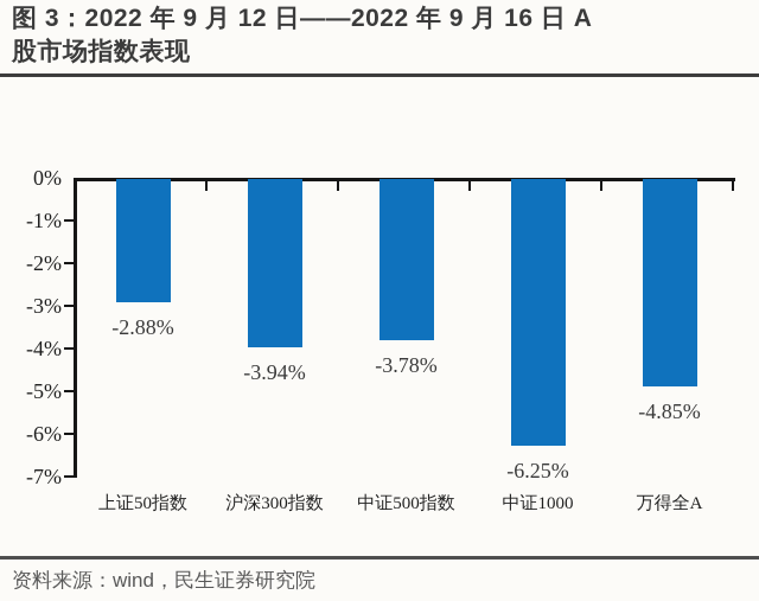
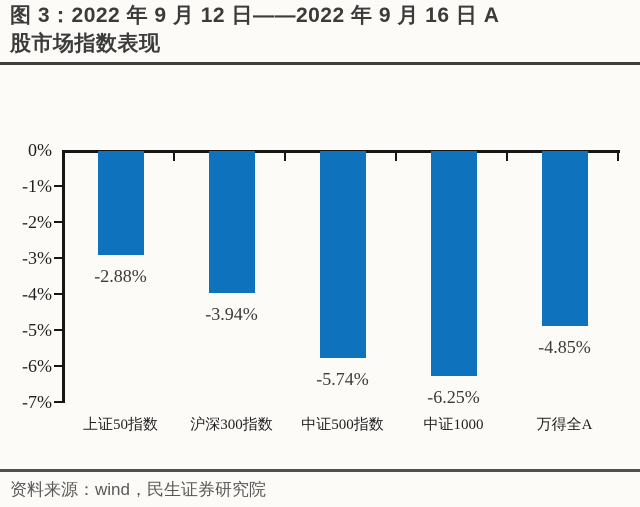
中证500指数: -3.78% -> -5.74%
